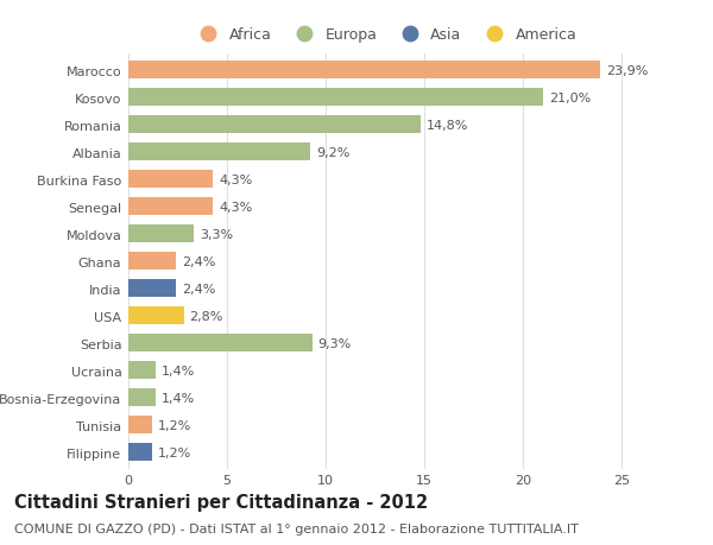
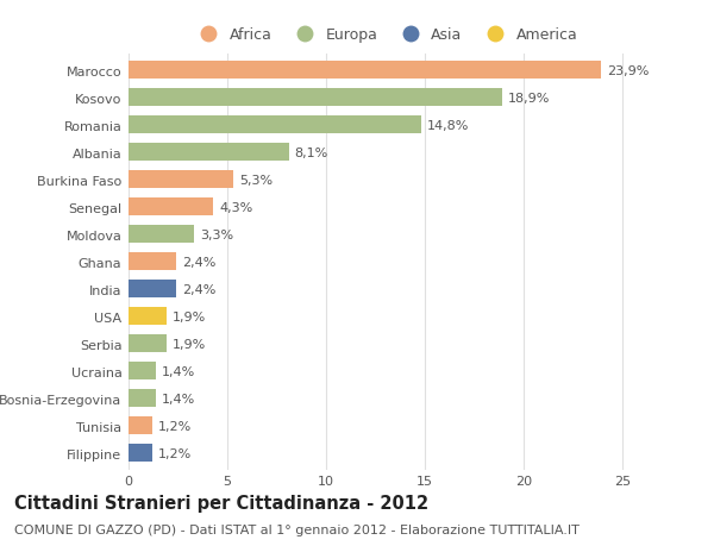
Kosovo: 21,0% -> 18,9%
Albania: 9,2% -> 8,1%
Burkina Faso: 4,3% -> 5,3%
USA: 2,8% -> 1,9%
Serbia: 9,3% -> 1,9%
